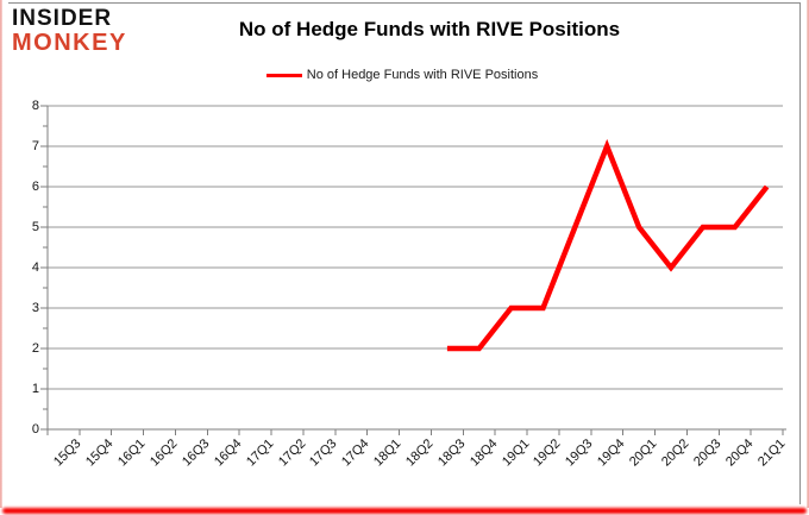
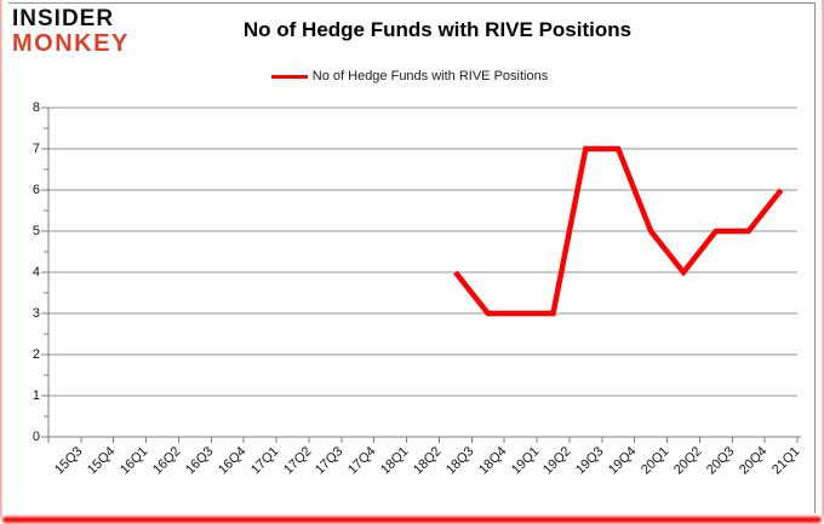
18Q3: 2 -> 4
18Q4: 2 -> 3
19Q3: 5 -> 7
